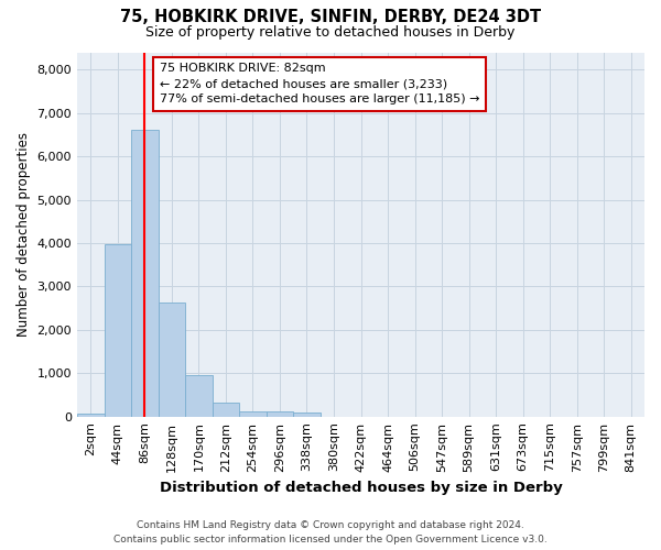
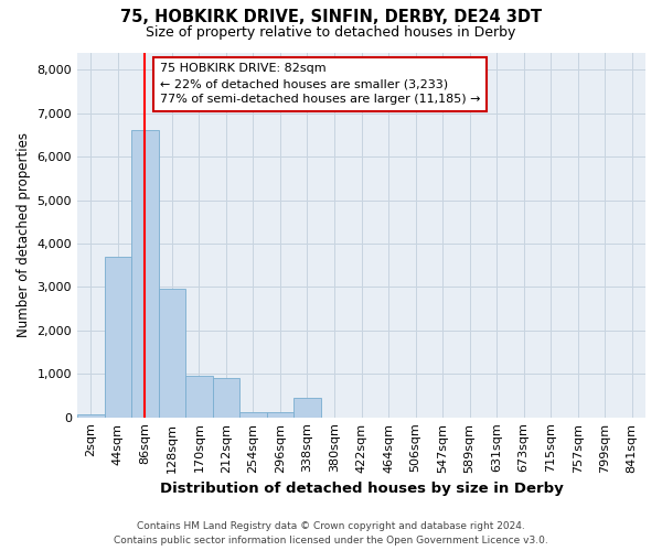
44sqm: 3,980 -> 3,700
128sqm: 2,620 -> 2,950
212sqm: 310 -> 900
338sqm: 90 -> 450
